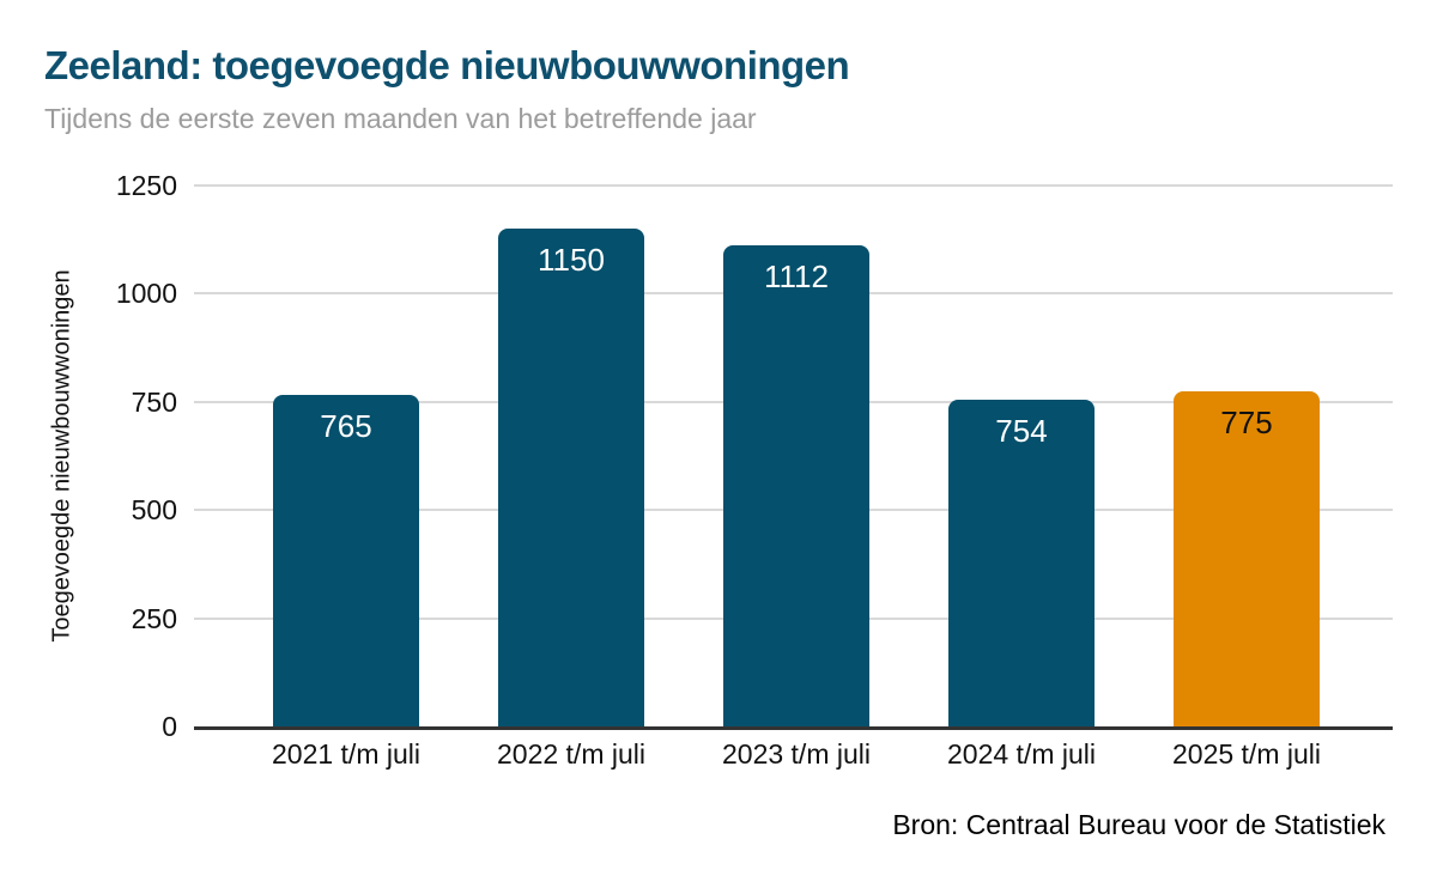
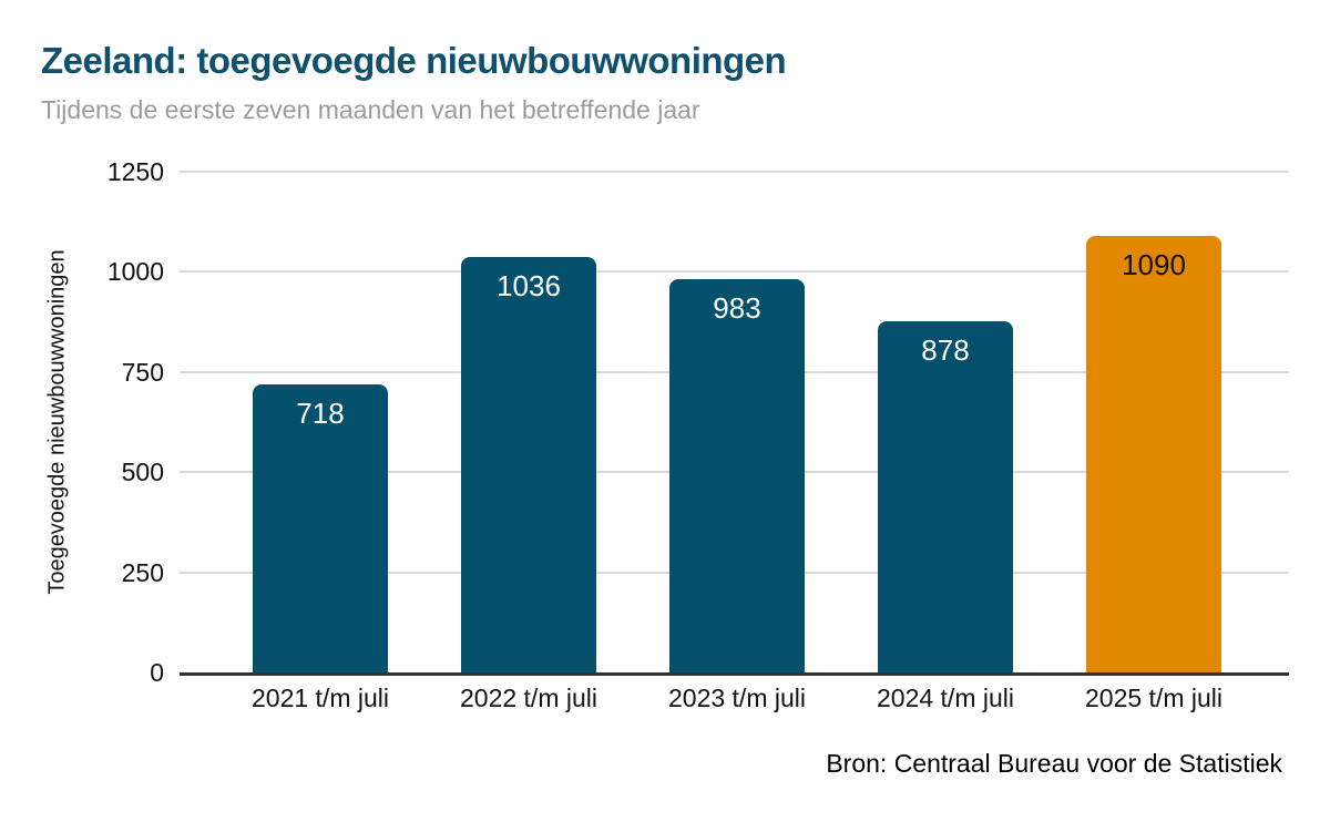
2021 t/m juli: 765 -> 718
2022 t/m juli: 1150 -> 1036
2023 t/m juli: 1112 -> 983
2024 t/m juli: 754 -> 878
2025 t/m juli: 775 -> 1090
